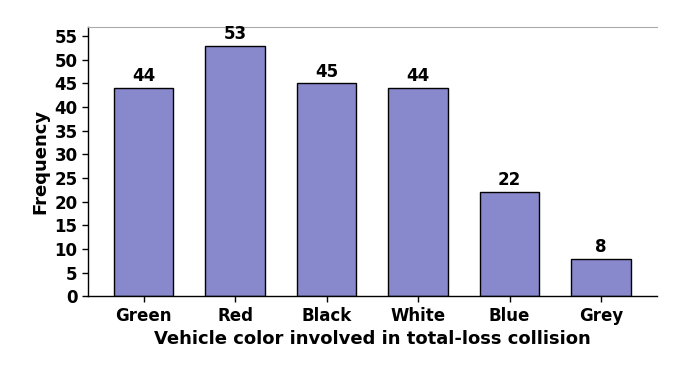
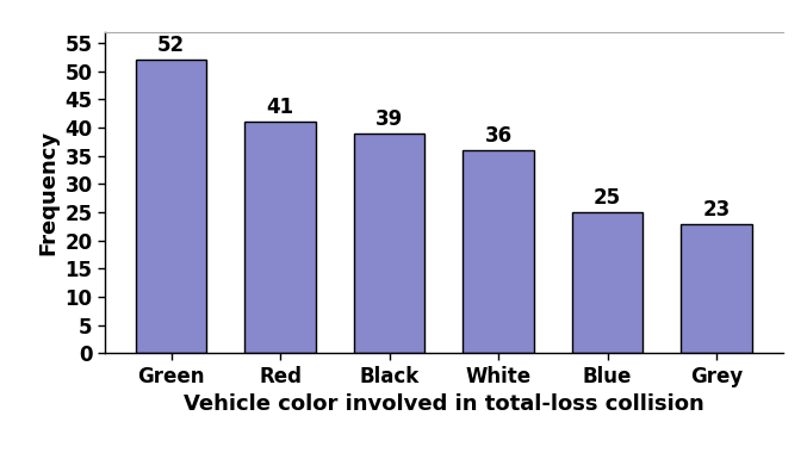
Green: 44 -> 52
Red: 53 -> 41
Black: 45 -> 39
White: 44 -> 36
Blue: 22 -> 25
Grey: 8 -> 23
